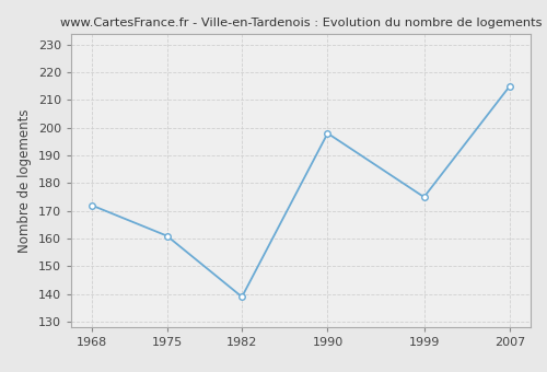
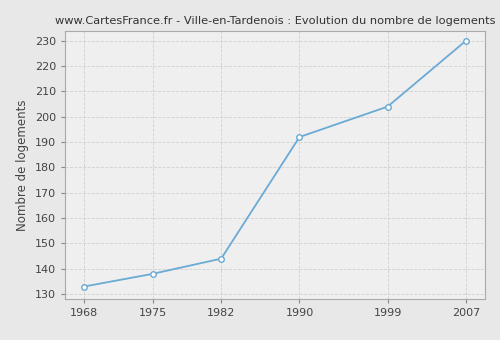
1968: 172 -> 133
1975: 161 -> 138
1982: 139 -> 144
1990: 198 -> 192
1999: 175 -> 204
2007: 215 -> 230
